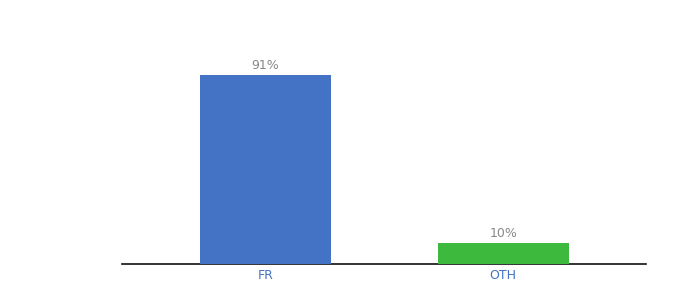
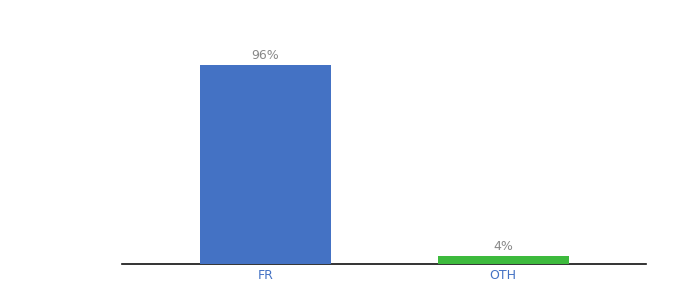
FR: 91% -> 96%
OTH: 10% -> 4%
